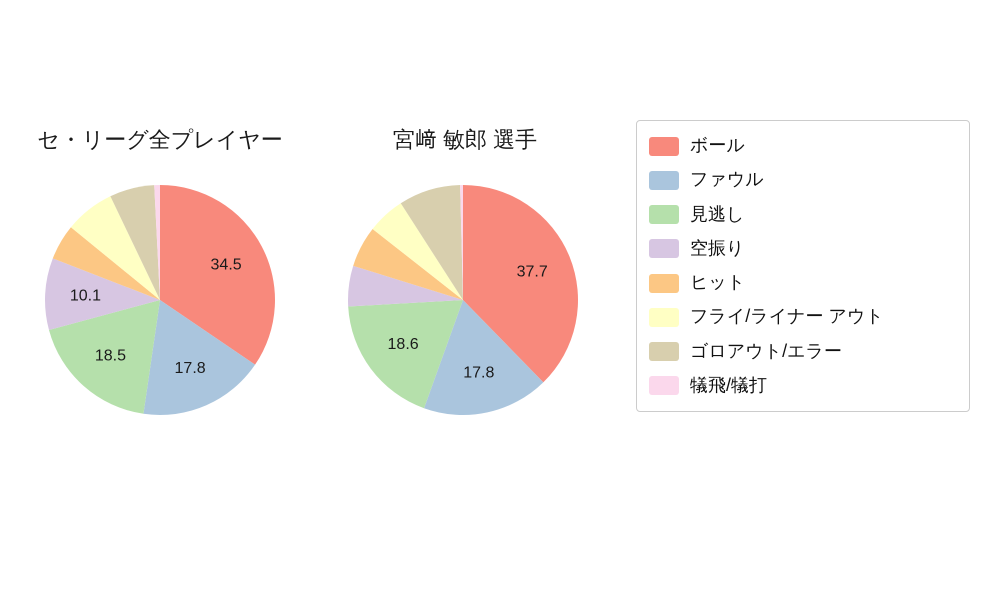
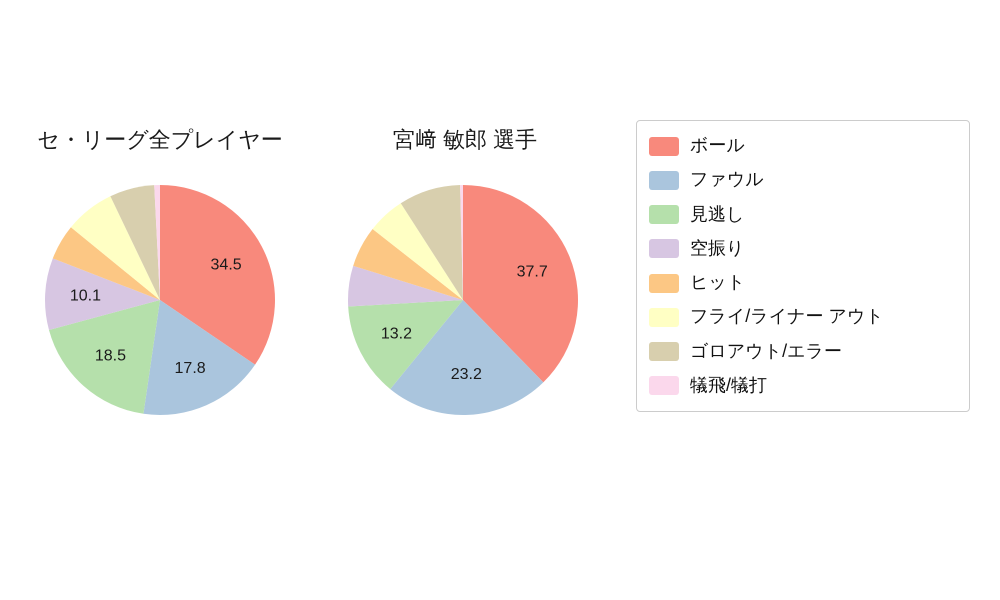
宮﨑 敏郎 選手/ファウル: 17.8 -> 23.2
宮﨑 敏郎 選手/見逃し: 18.6 -> 13.2
